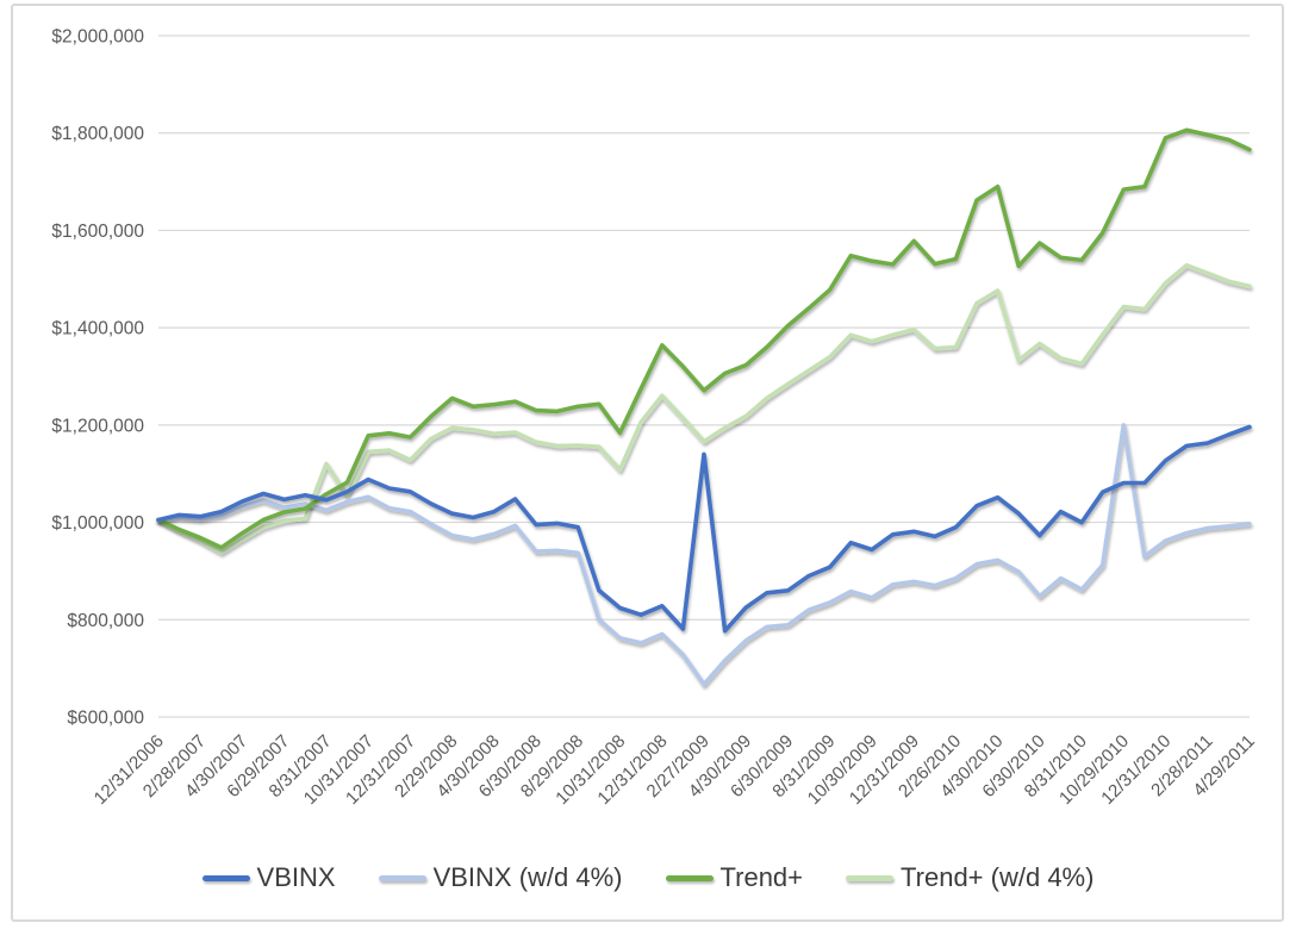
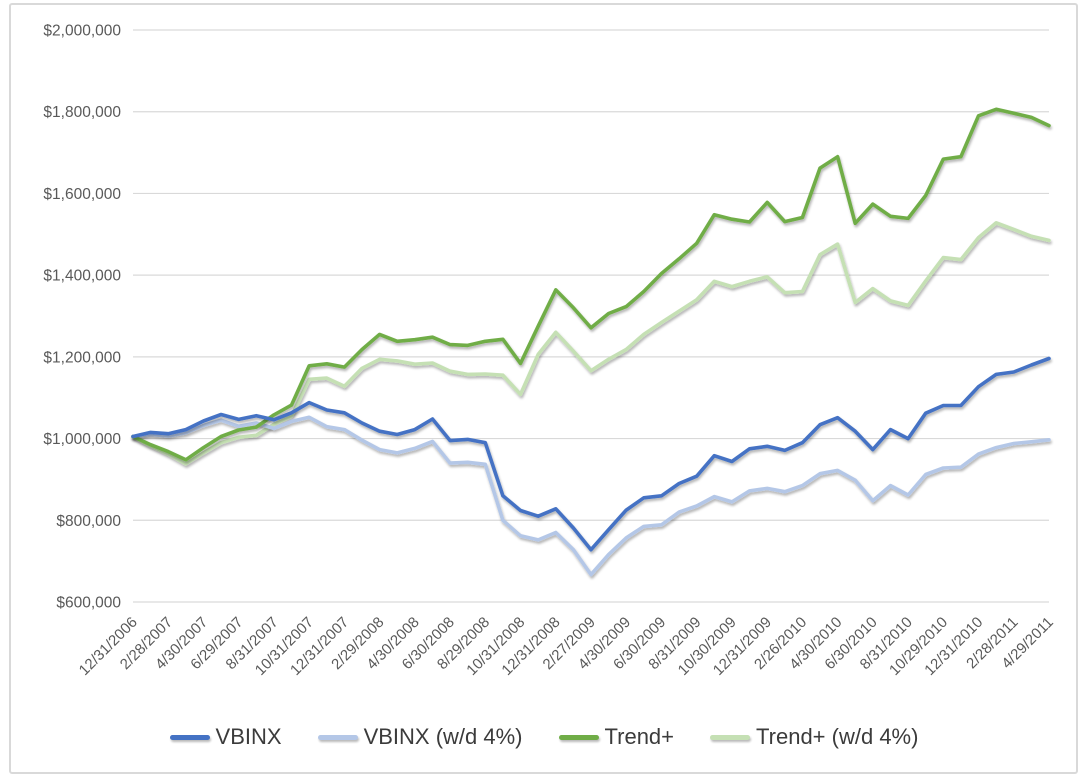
Trend+ (w/d 4%)/8/31/2007: $1120000 -> $1040000
VBINX/2/27/2009: $1140000 -> $730000
VBINX (w/d 4%)/10/29/2010: $1200000 -> $930000
